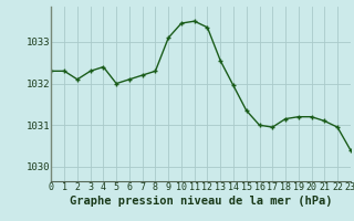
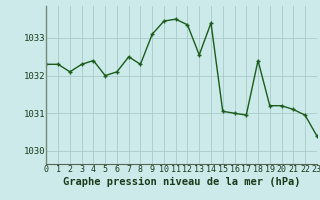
7: 1032.20 -> 1032.50
14: 1031.95 -> 1033.40
15: 1031.35 -> 1031.05
18: 1031.15 -> 1032.40
